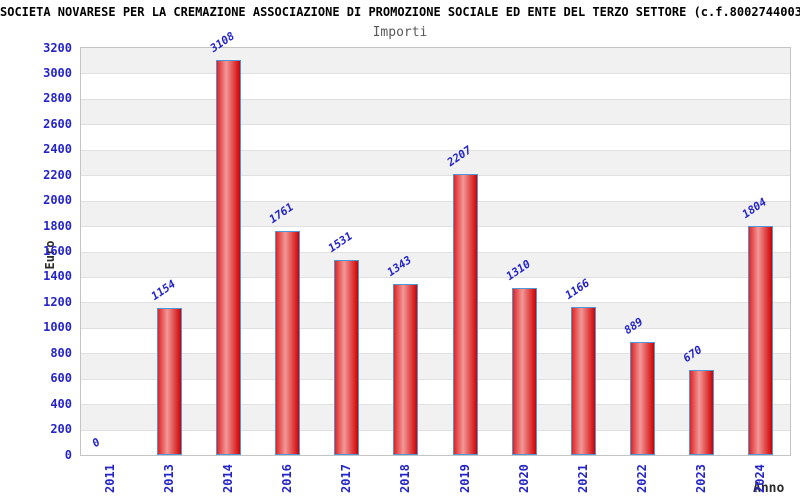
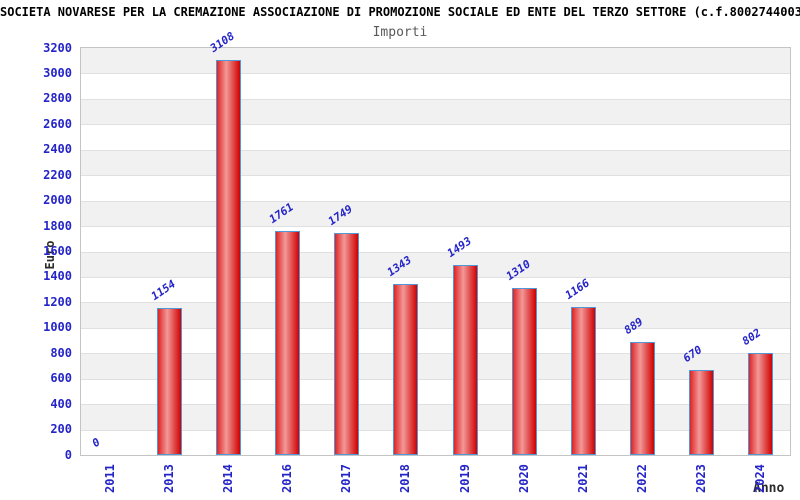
2017: 1531 -> 1749
2019: 2207 -> 1493
2024: 1804 -> 802
